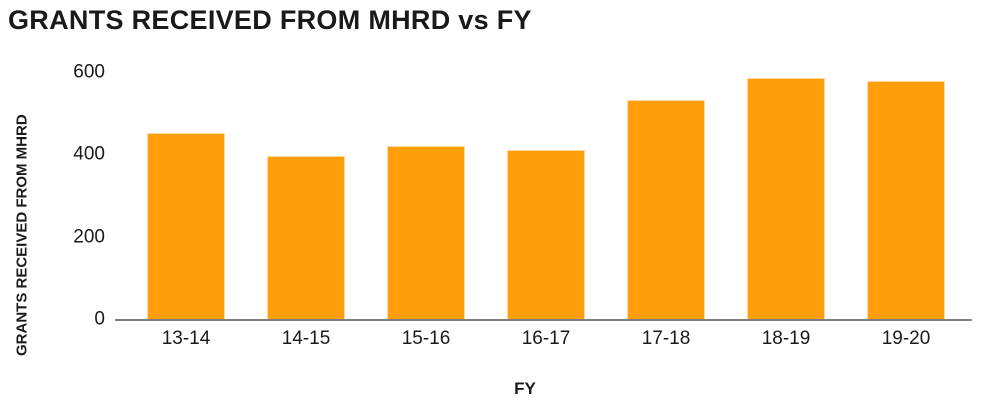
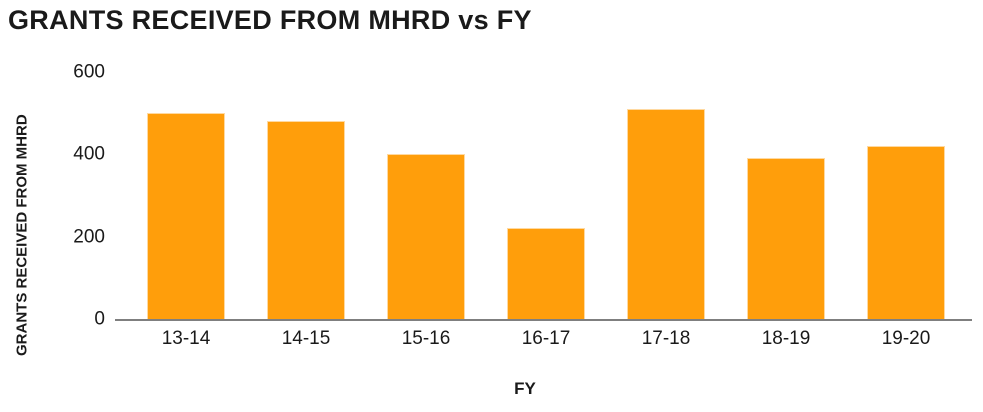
13-14: 450 -> 500
14-15: 400 -> 480
15-16: 420 -> 400
16-17: 410 -> 220
17-18: 530 -> 510
18-19: 580 -> 390
19-20: 580 -> 420
